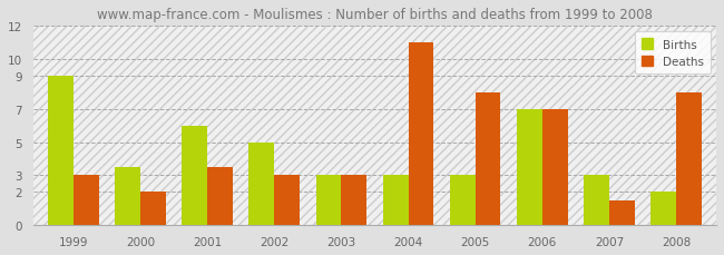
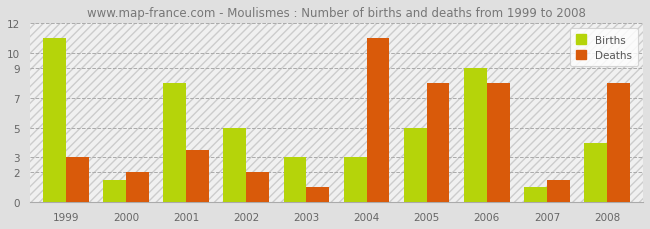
Births/1999: 9.0 -> 11.0
Births/2000: 3.5 -> 1.5
Births/2001: 6.0 -> 8.0
Deaths/2002: 3.0 -> 2.0
Deaths/2003: 3.0 -> 1.0
Births/2005: 3.0 -> 5.0
Births/2006: 7.0 -> 9.0
Deaths/2006: 7.0 -> 8.0
Births/2007: 3.0 -> 1.0
Births/2008: 2.0 -> 4.0
